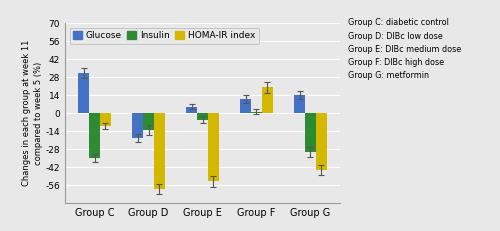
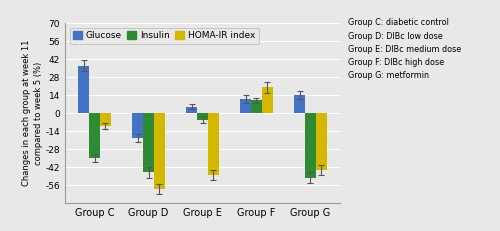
Glucose/Group C: 31 -> 37
Insulin/Group D: -13 -> -46
HOMA-IR index/Group E: -53 -> -48
Insulin/Group F: 1 -> 10
Insulin/Group G: -30 -> -50
